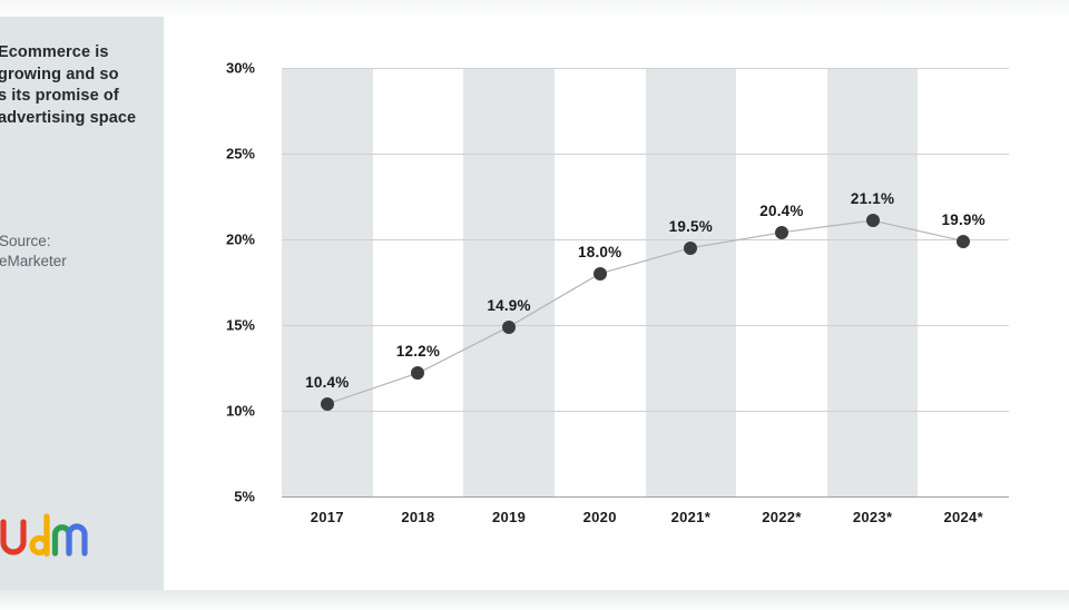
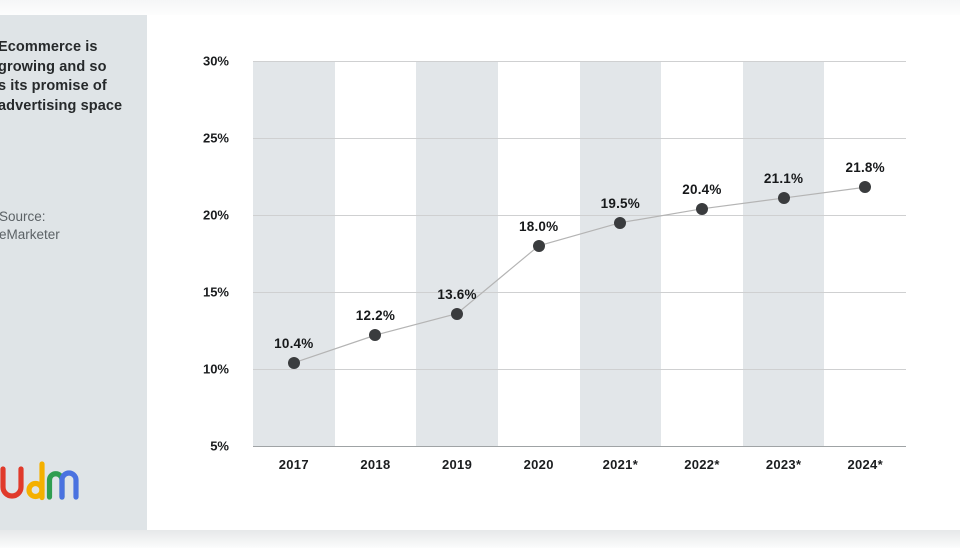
2019: 14.9% -> 13.6%
2024*: 19.9% -> 21.8%
